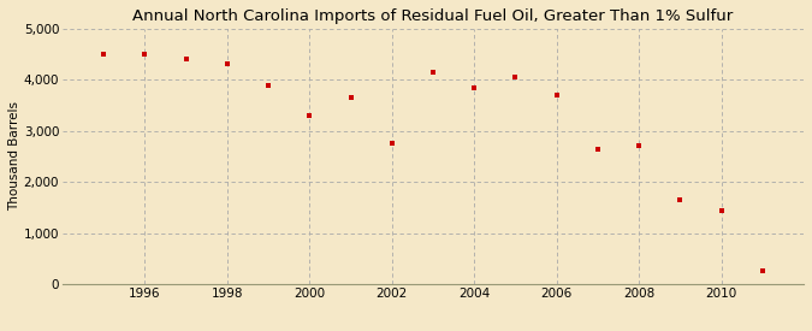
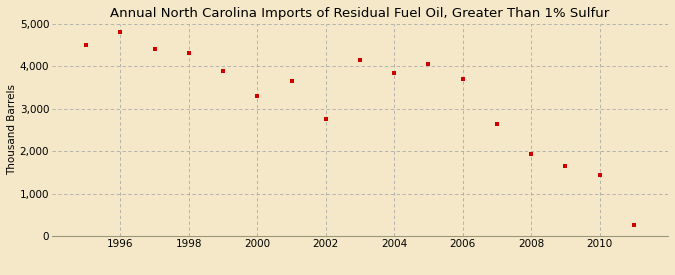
1996: 4,500 -> 4,810
2008: 2,700 -> 1,940
